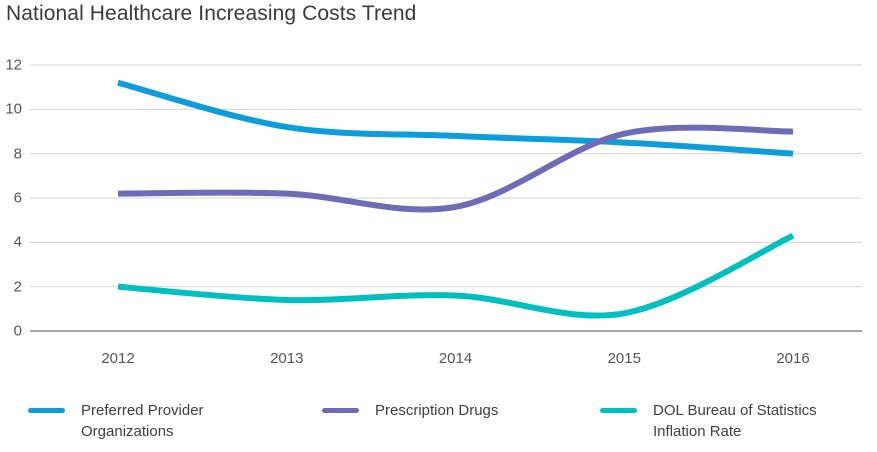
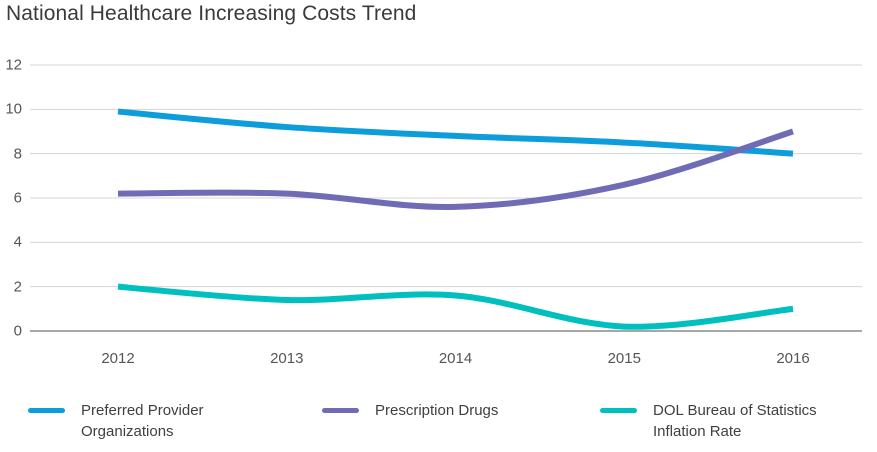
Preferred Provider Organizations/2012: 11.2 -> 9.9
Prescription Drugs/2015: 8.9 -> 6.6
DOL Bureau of Statistics Inflation Rate/2015: 0.8 -> 0.2
DOL Bureau of Statistics Inflation Rate/2016: 4.3 -> 1.0
